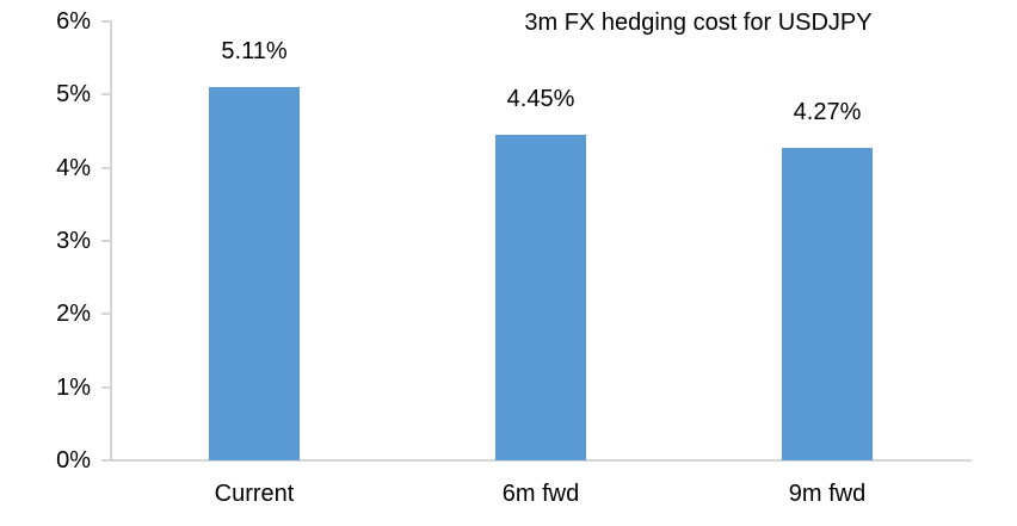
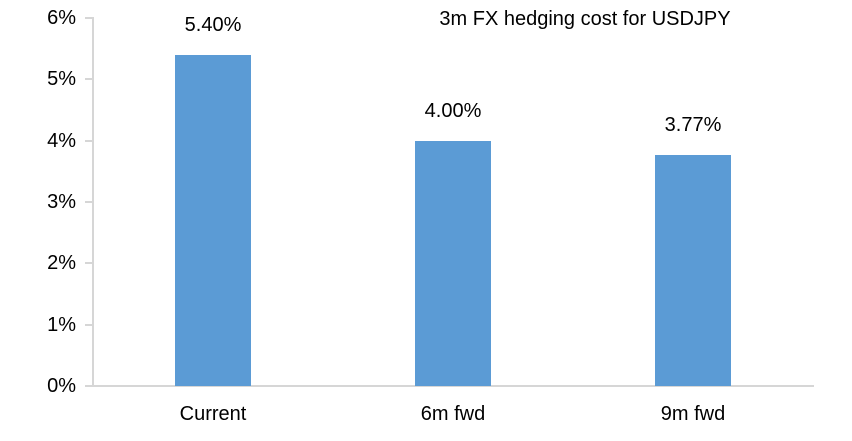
Current: 5.11% -> 5.40%
6m fwd: 4.45% -> 4.00%
9m fwd: 4.27% -> 3.77%
